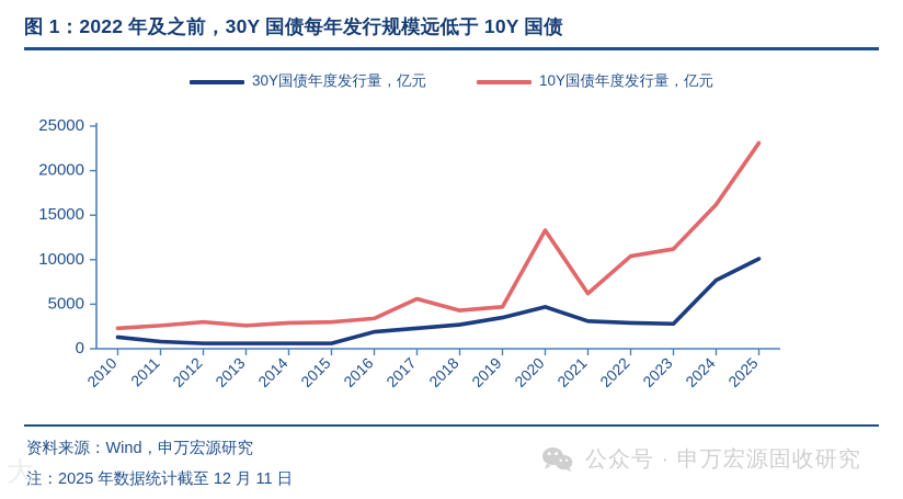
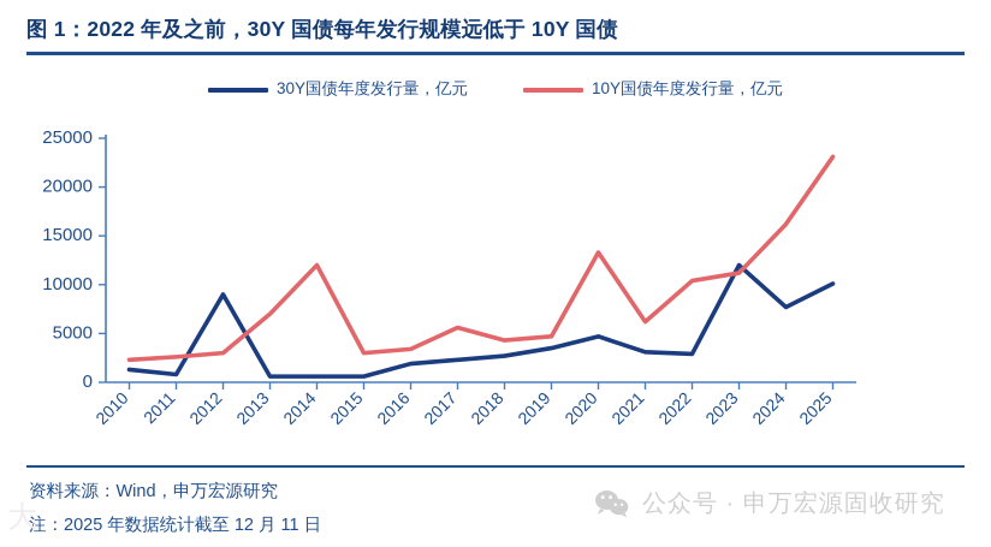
30Y国债年度发行量，亿元/2012: 1000 -> 9000
10Y国债年度发行量，亿元/2013: 3000 -> 7000
10Y国债年度发行量，亿元/2014: 3000 -> 12000
30Y国债年度发行量，亿元/2023: 3000 -> 12000
